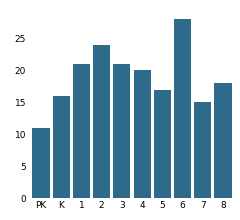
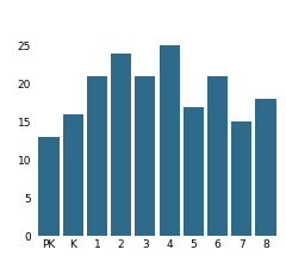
PK: 11 -> 13
4: 20 -> 25
6: 28 -> 21
